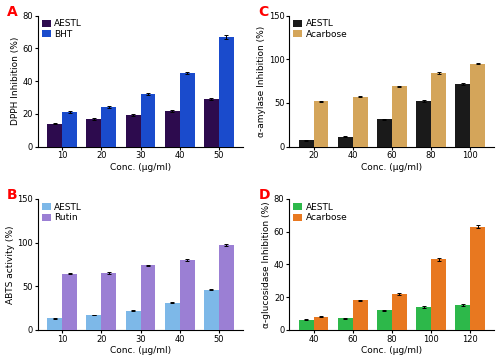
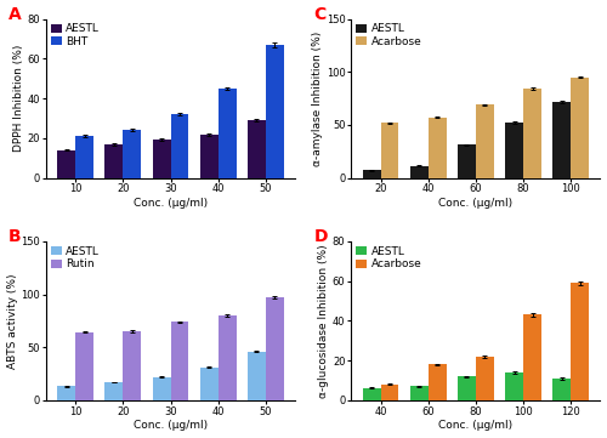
AESTL/120: 15 -> 11
Acarbose/120: 63 -> 59
